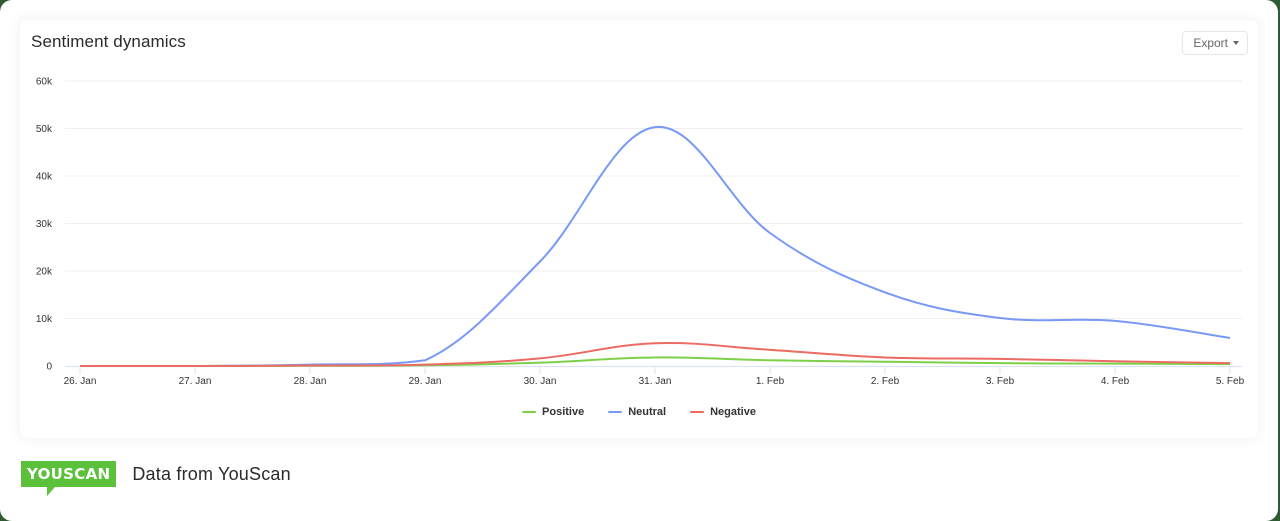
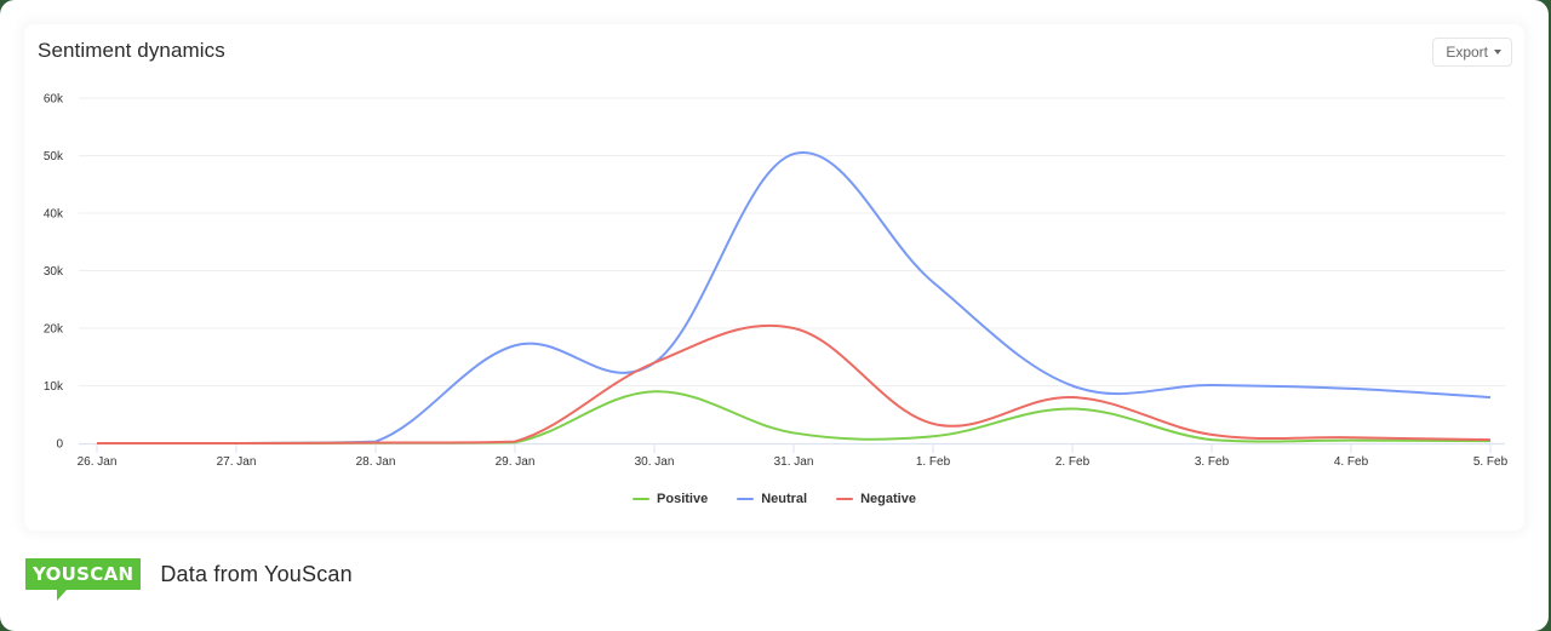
Neutral/29. Jan: 1k -> 17k
Positive/30. Jan: 1k -> 9k
Neutral/30. Jan: 22k -> 14k
Negative/30. Jan: 2k -> 14k
Negative/31. Jan: 5k -> 20k
Positive/2. Feb: 1k -> 6k
Neutral/2. Feb: 16k -> 10k
Negative/2. Feb: 2k -> 8k
Neutral/5. Feb: 6k -> 8k
